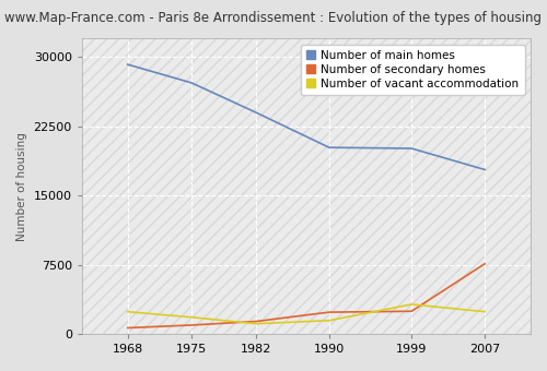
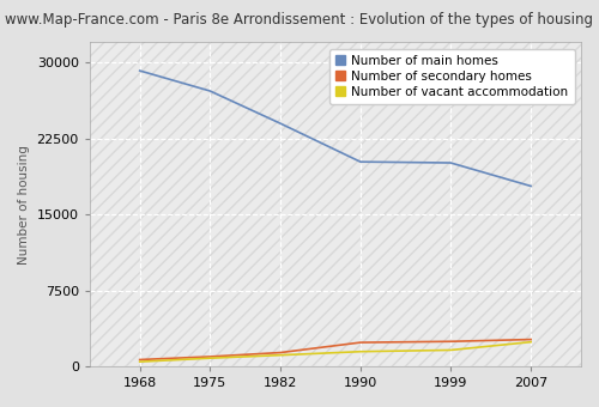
Number of vacant accommodation/1968: 2400 -> 400
Number of vacant accommodation/1975: 1800 -> 800
Number of vacant accommodation/1999: 3200 -> 1600
Number of secondary homes/2007: 7600 -> 2600
